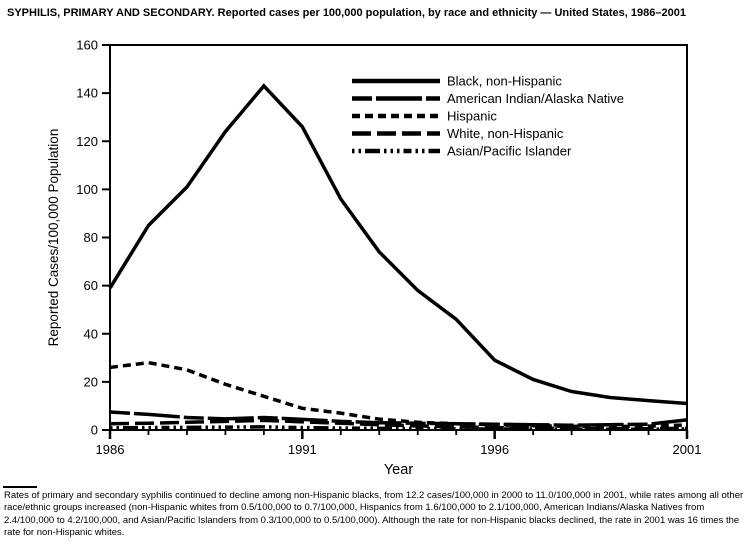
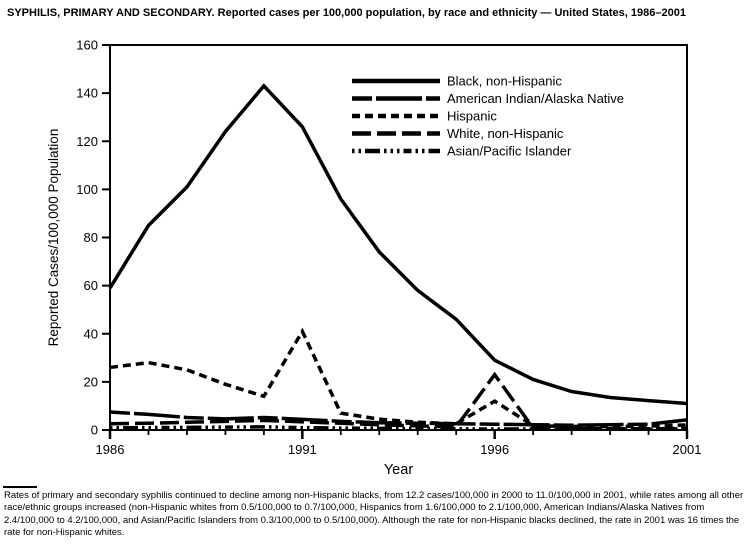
Hispanic/1991: 9 -> 41
Hispanic/1996: 2 -> 12
White, non-Hispanic/1996: 1 -> 23
